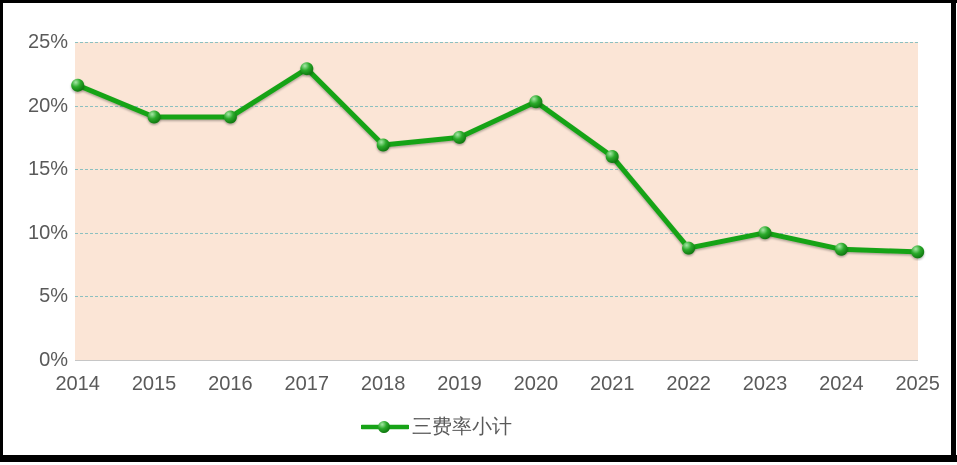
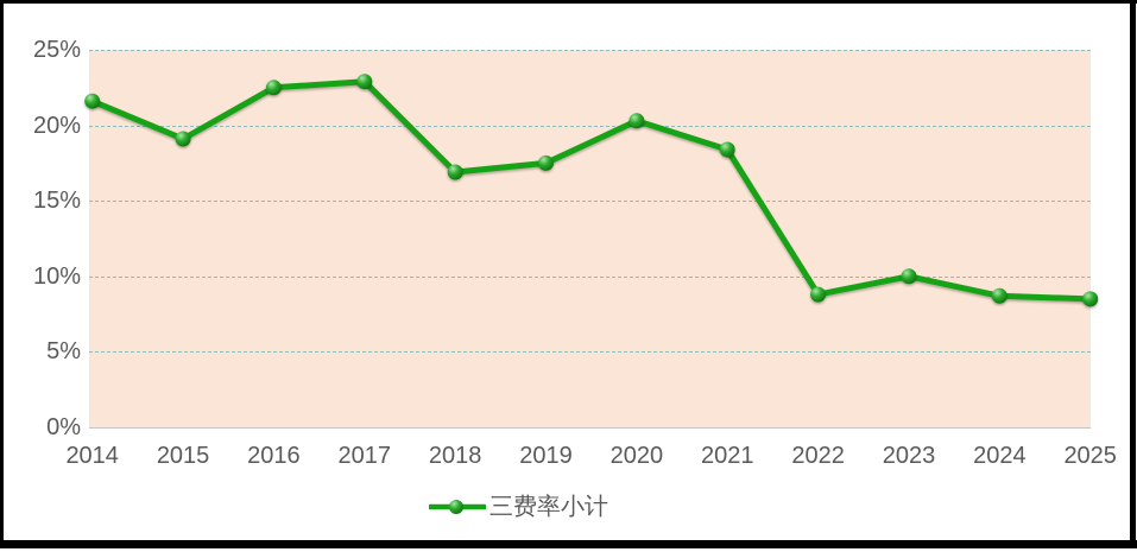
2016: 19.1% -> 22.5%
2021: 16.0% -> 18.4%
